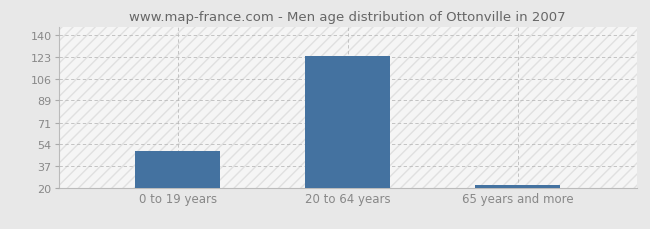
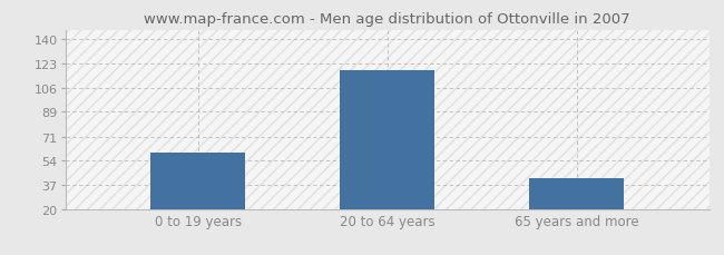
0 to 19 years: 49 -> 60
20 to 64 years: 124 -> 118
65 years and more: 22 -> 42
